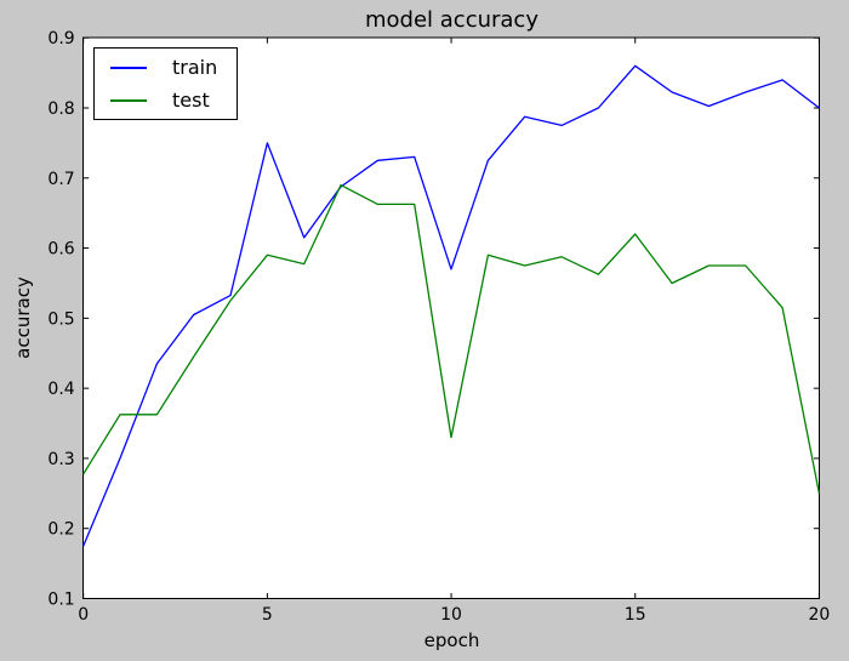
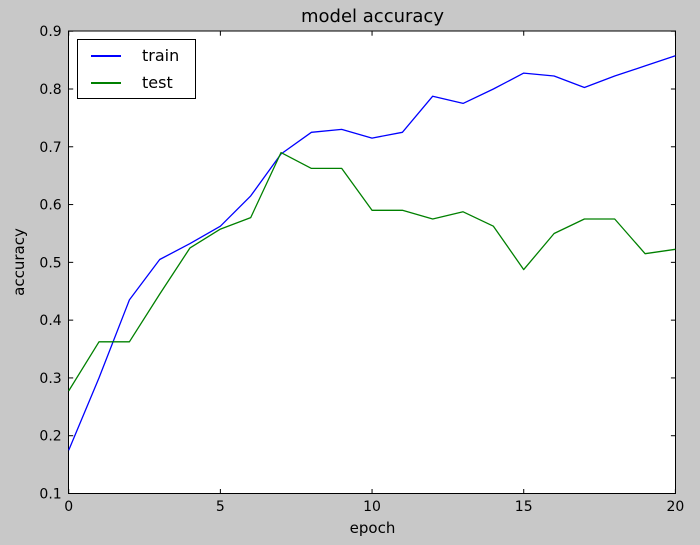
train/5: 0.75 -> 0.56
test/5: 0.59 -> 0.56
train/10: 0.57 -> 0.71
test/10: 0.33 -> 0.59
train/15: 0.86 -> 0.83
test/15: 0.62 -> 0.49
train/20: 0.80 -> 0.86
test/20: 0.25 -> 0.52
